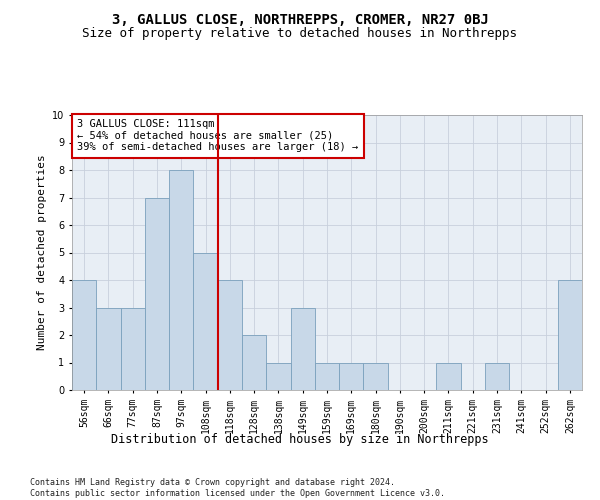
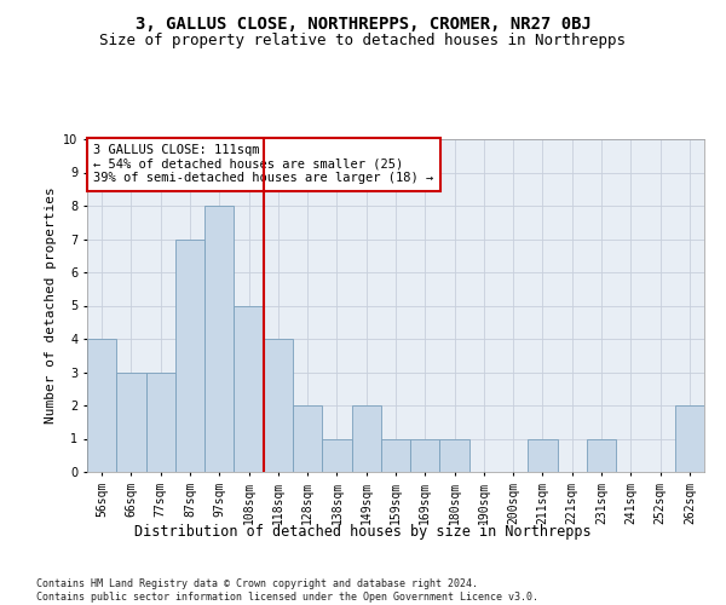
149sqm: 3 -> 2
262sqm: 4 -> 2
